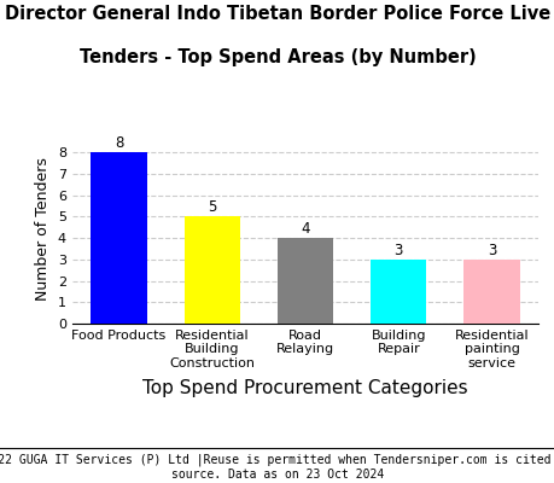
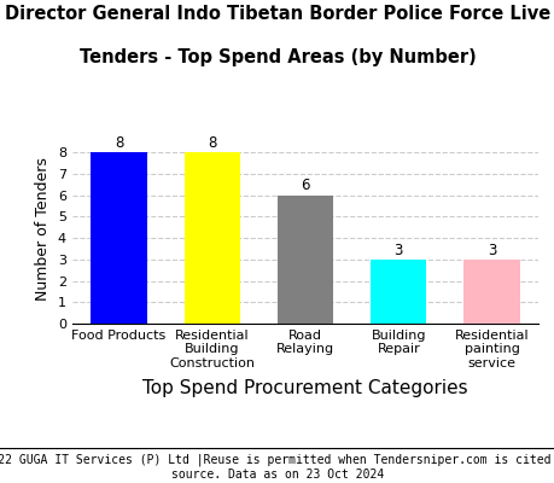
Residential Building Construction: 5 -> 8
Road Relaying: 4 -> 6
